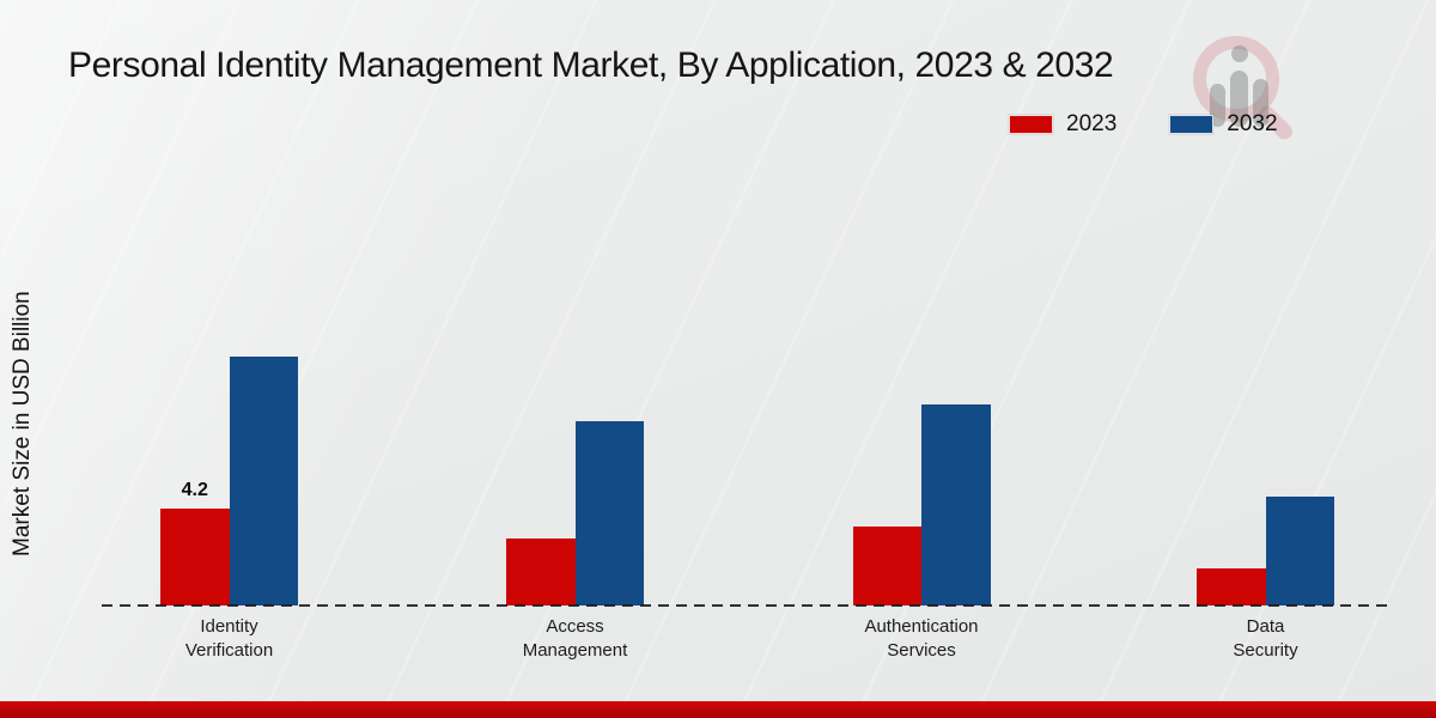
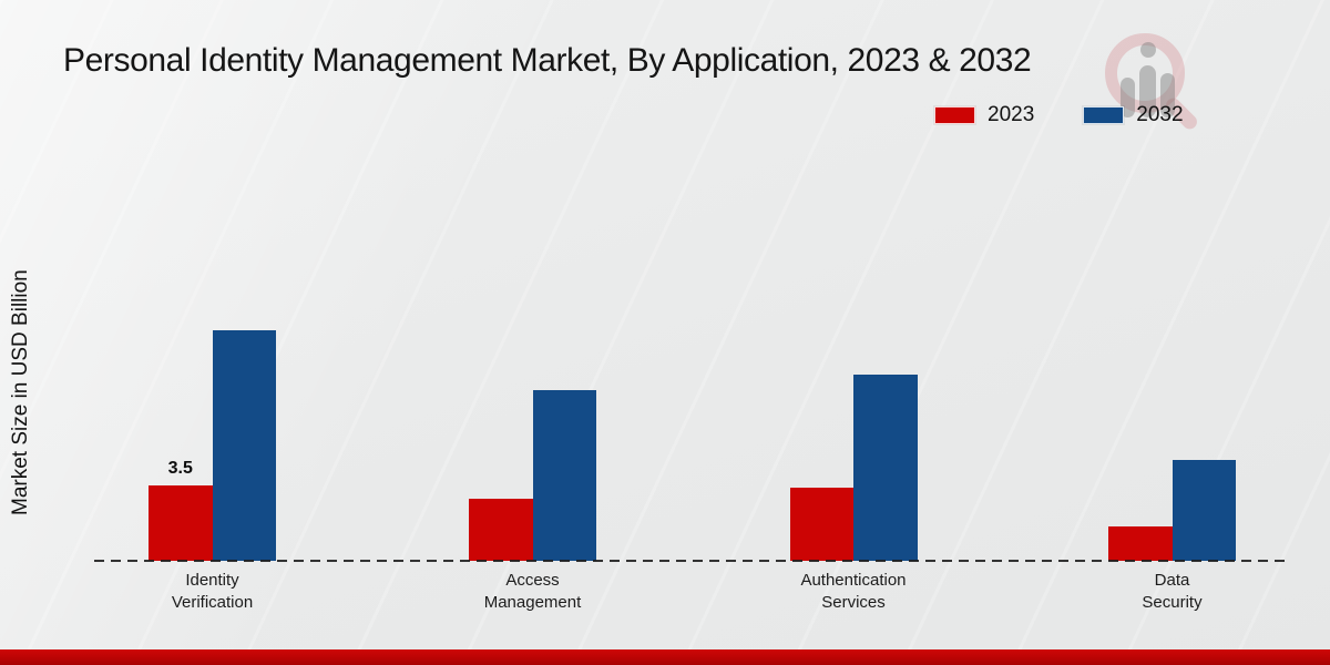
2023/Identity Verification: 4.2 -> 3.5
